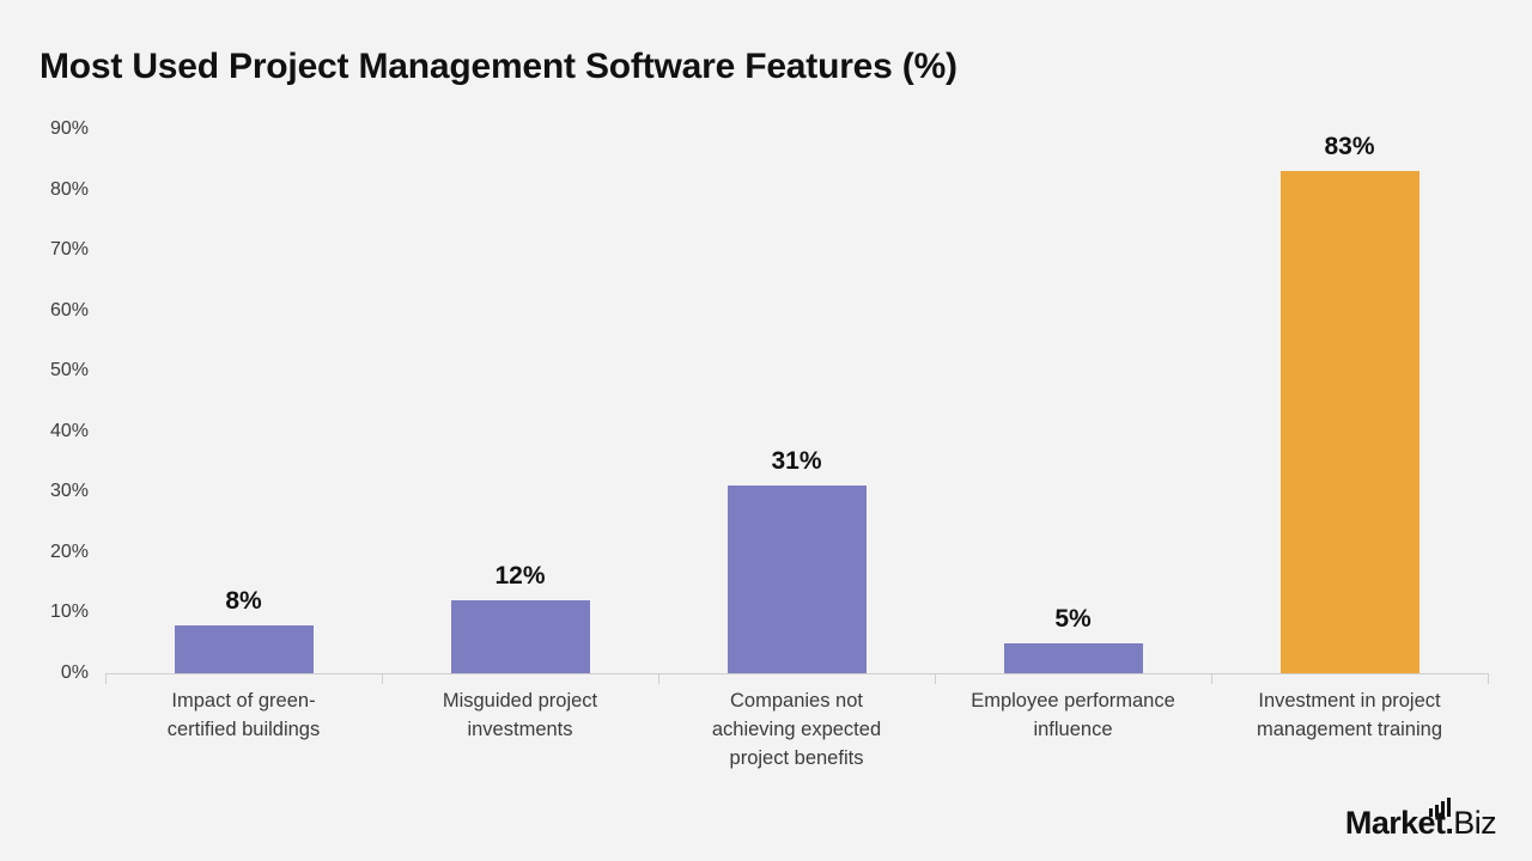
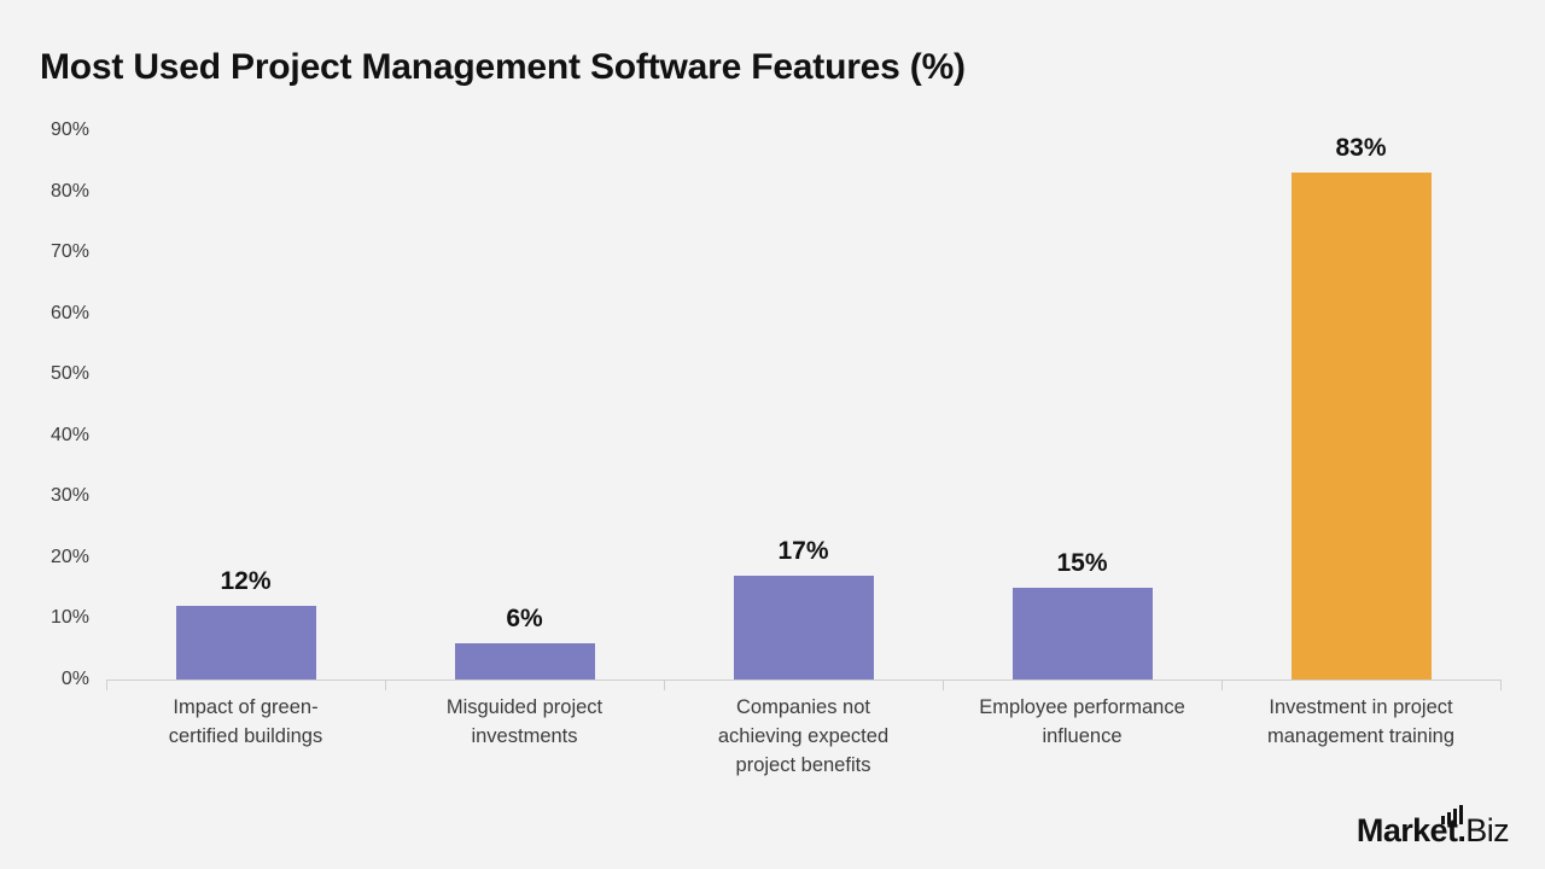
Impact of green-certified buildings: 8% -> 12%
Misguided project investments: 12% -> 6%
Companies not achieving expected project benefits: 31% -> 17%
Employee performance influence: 5% -> 15%
